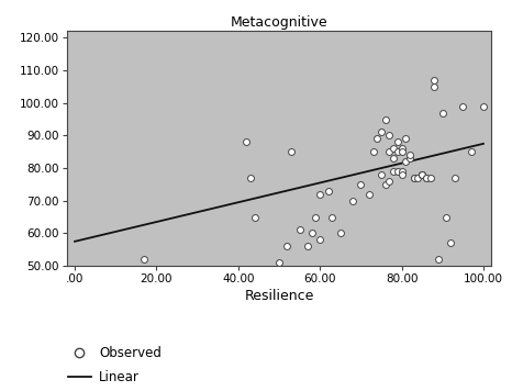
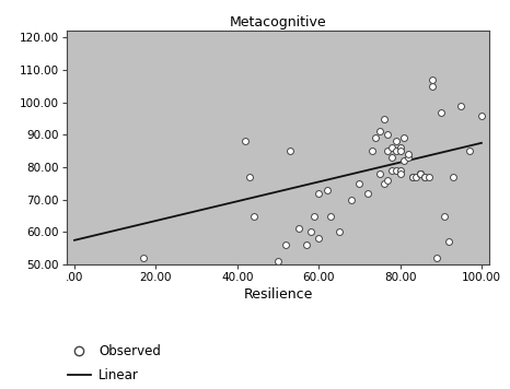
100.00: 99 -> 96
